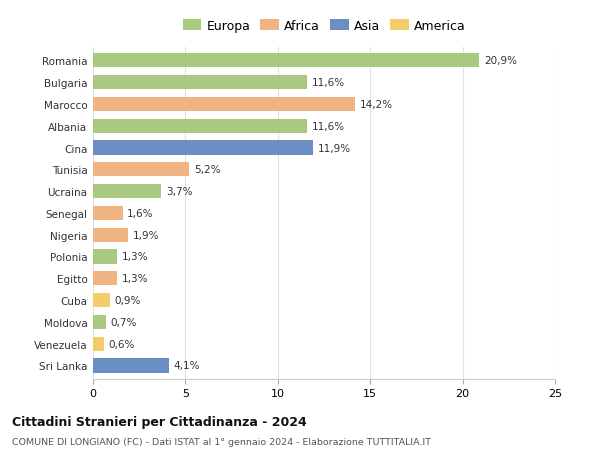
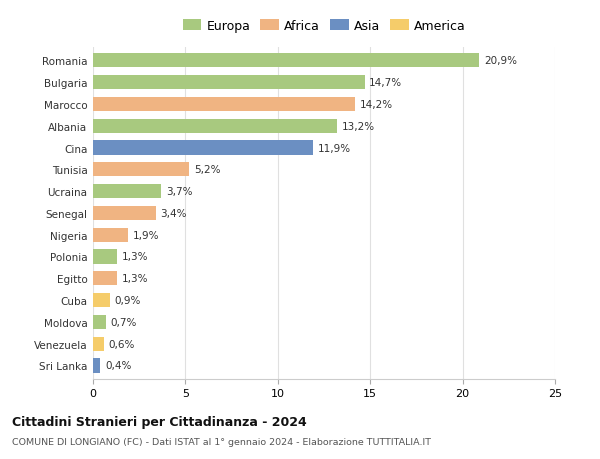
Bulgaria: 11,6% -> 14,7%
Albania: 11,6% -> 13,2%
Senegal: 1,6% -> 3,4%
Sri Lanka: 4,1% -> 0,4%
